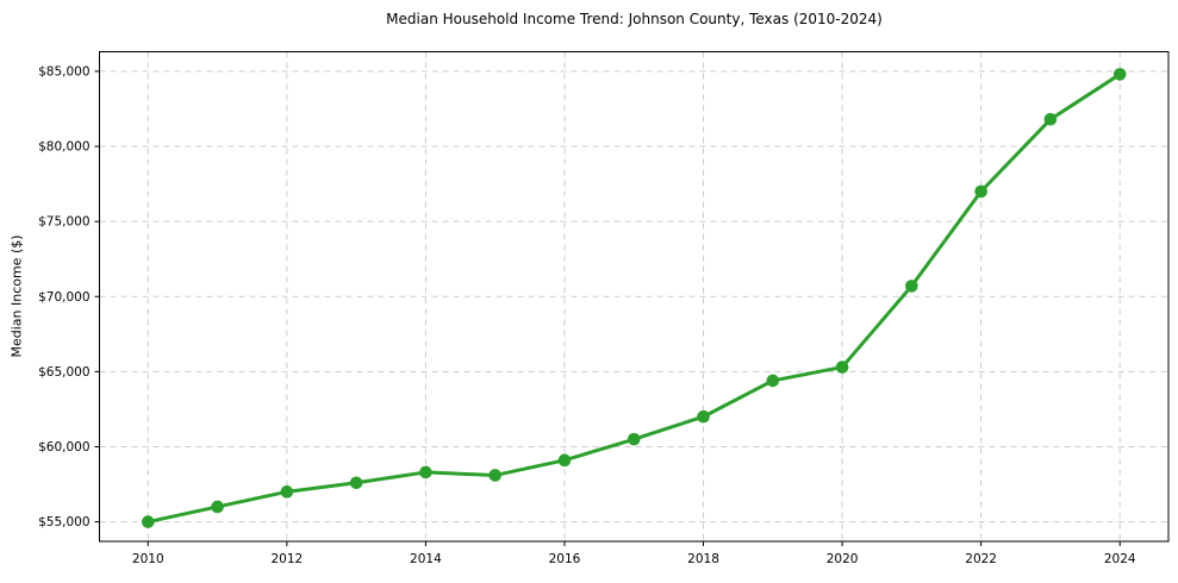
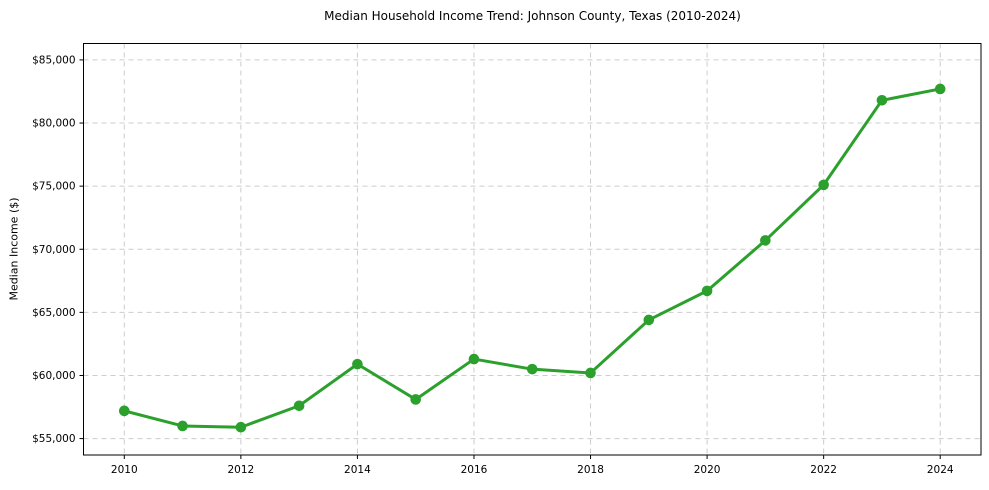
2010: $55000 -> $57200
2012: $57000 -> $55900
2014: $58300 -> $60900
2016: $59100 -> $61300
2018: $62000 -> $60200
2020: $65300 -> $66700
2022: $77000 -> $75100
2024: $84800 -> $82700
